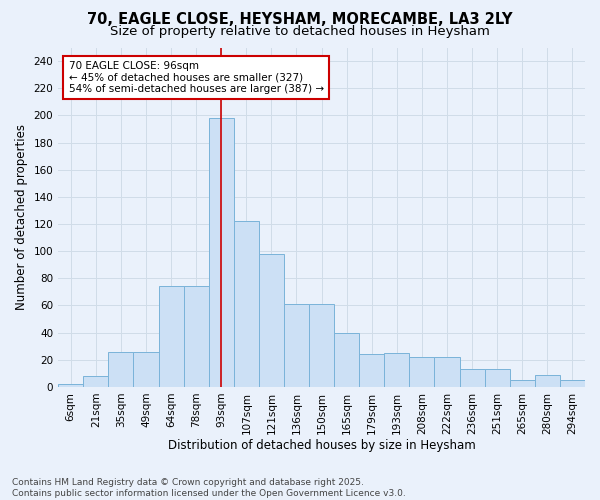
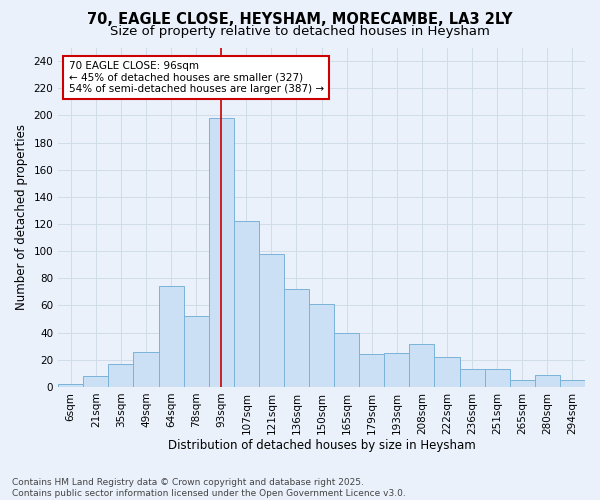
35sqm: 26 -> 17
78sqm: 74 -> 52
136sqm: 61 -> 72
208sqm: 22 -> 32
